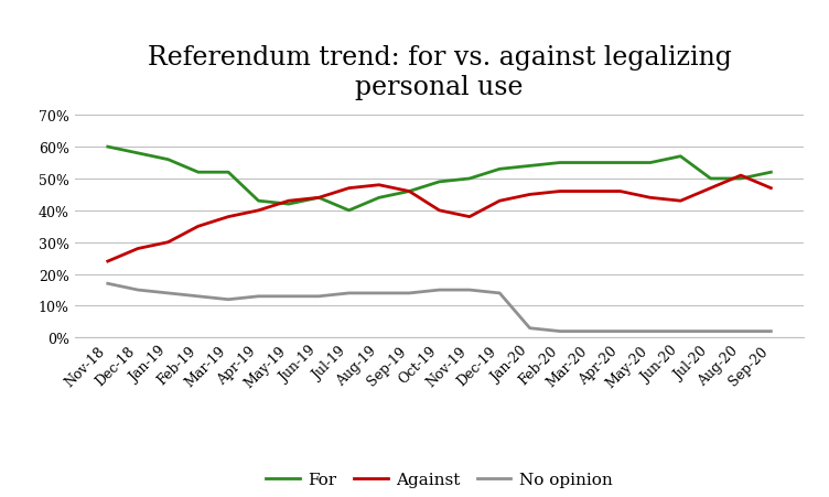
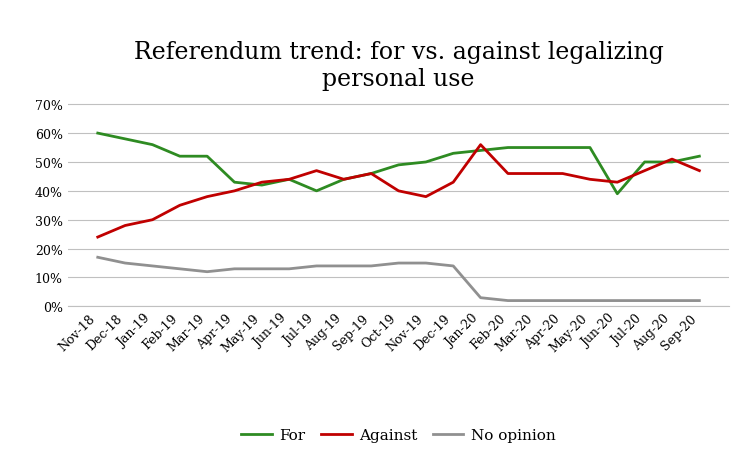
Against/Aug-19: 48% -> 44%
Against/Jan-20: 45% -> 56%
For/Jun-20: 57% -> 39%
